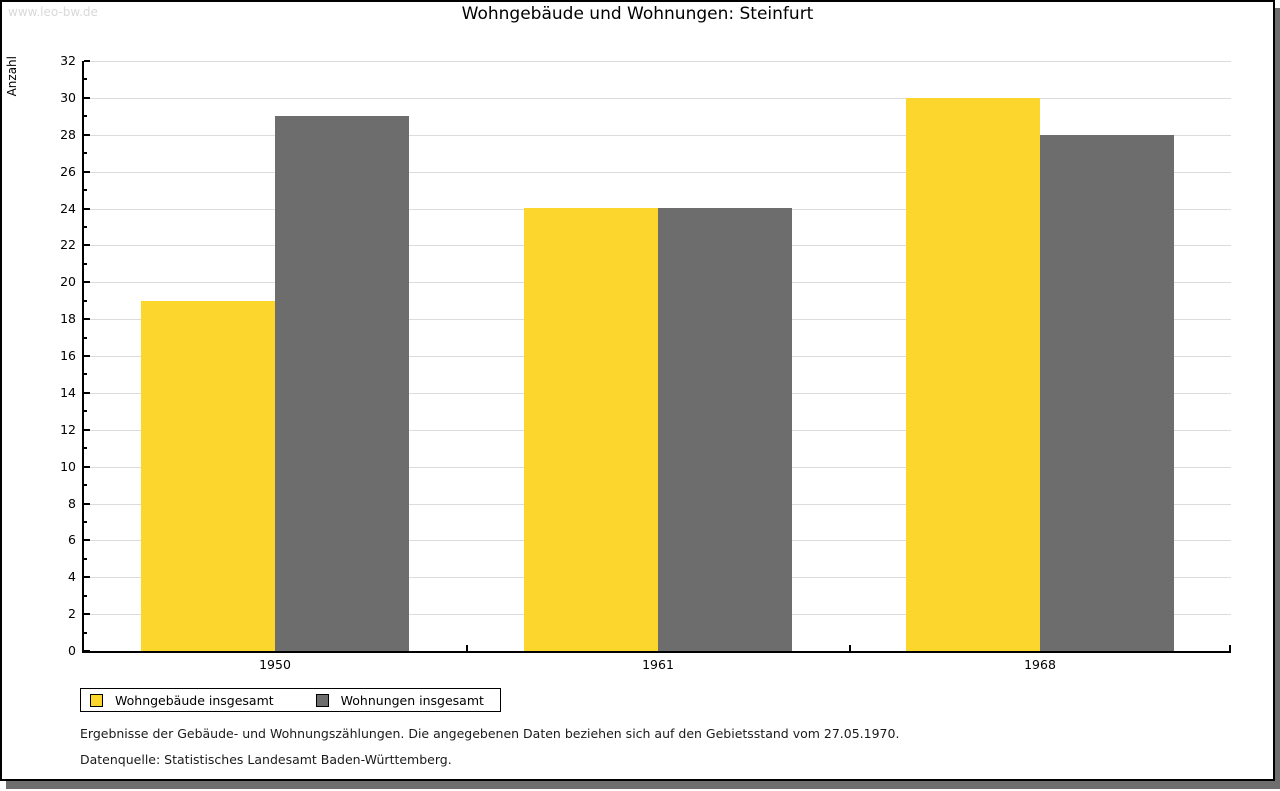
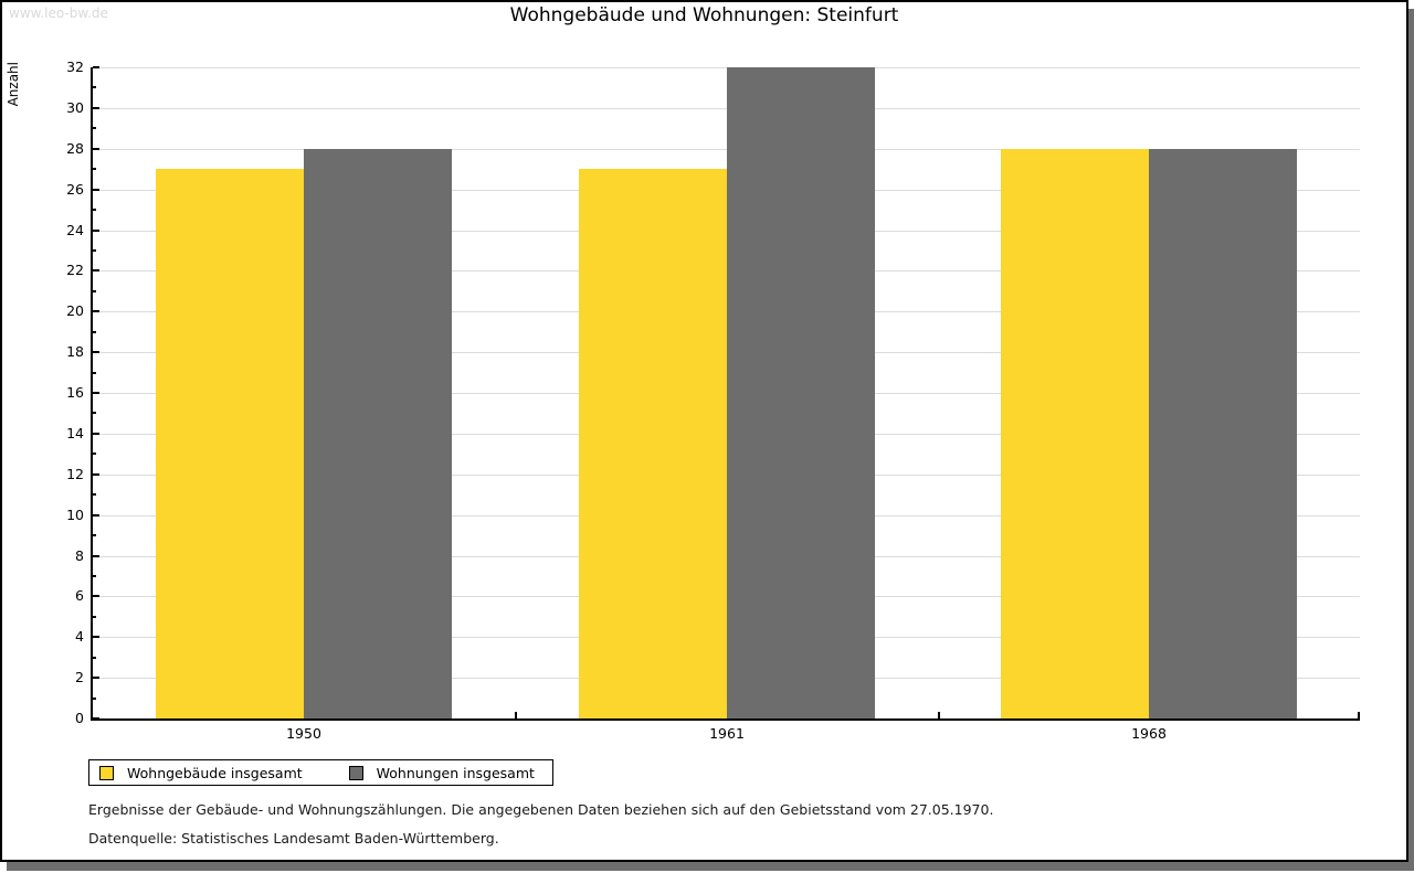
Wohngebäude insgesamt/1950: 19 -> 27
Wohnungen insgesamt/1950: 29 -> 28
Wohngebäude insgesamt/1961: 24 -> 27
Wohnungen insgesamt/1961: 24 -> 32
Wohngebäude insgesamt/1968: 30 -> 28
